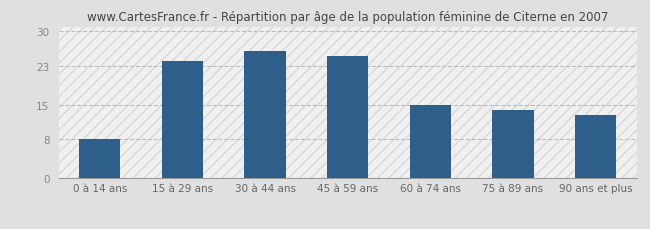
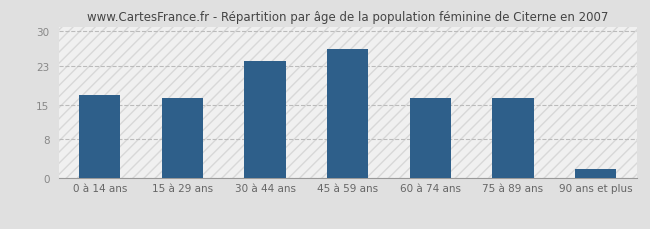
0 à 14 ans: 8.0 -> 17.0
15 à 29 ans: 24.0 -> 16.5
30 à 44 ans: 26.0 -> 24.0
45 à 59 ans: 25.0 -> 26.5
60 à 74 ans: 15.0 -> 16.5
75 à 89 ans: 14.0 -> 16.5
90 ans et plus: 13.0 -> 2.0
